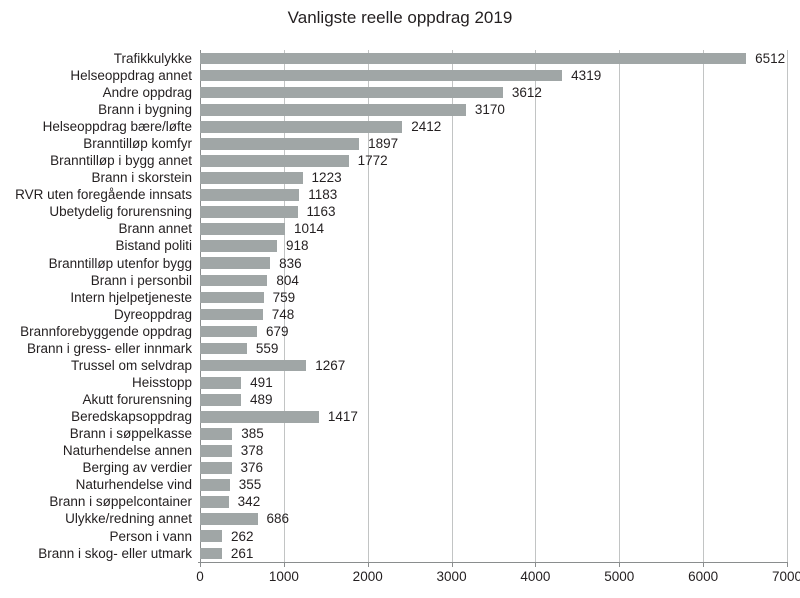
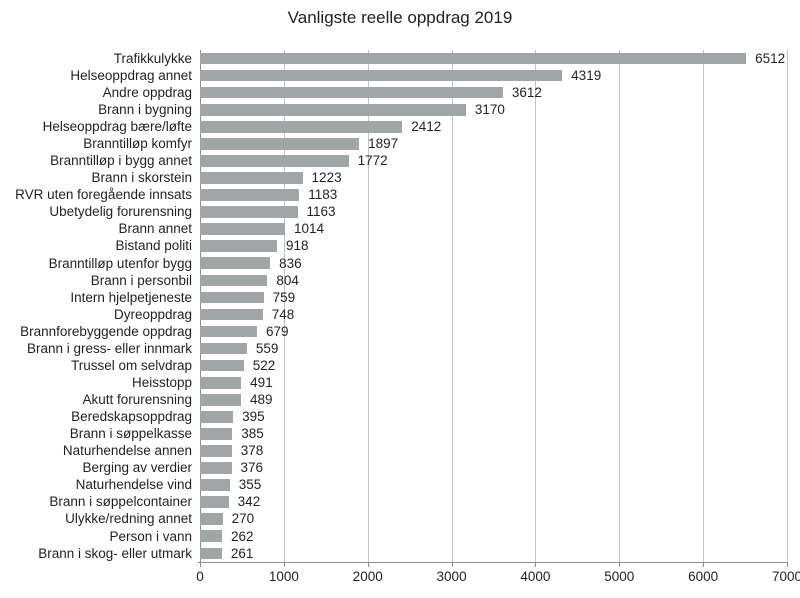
Trussel om selvdrap: 1267 -> 522
Beredskapsoppdrag: 1417 -> 395
Ulykke/redning annet: 686 -> 270
